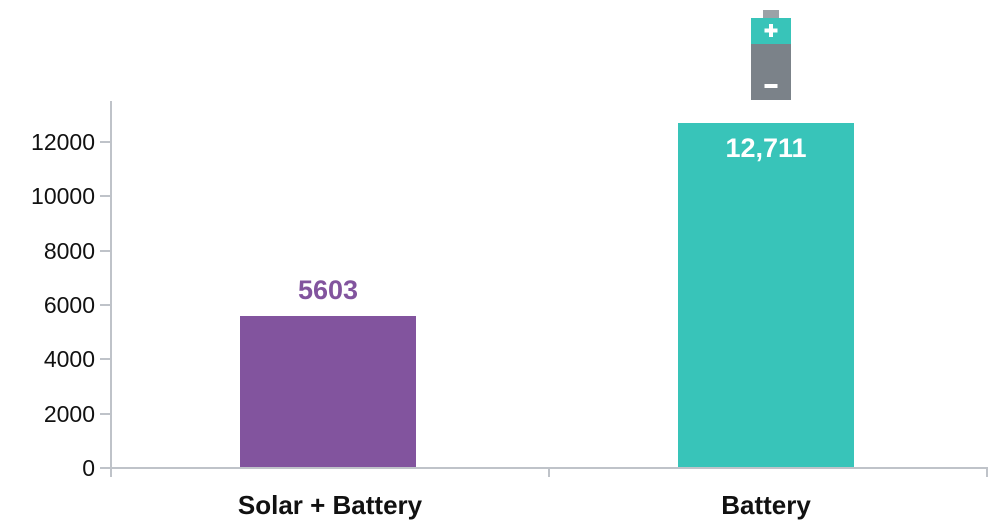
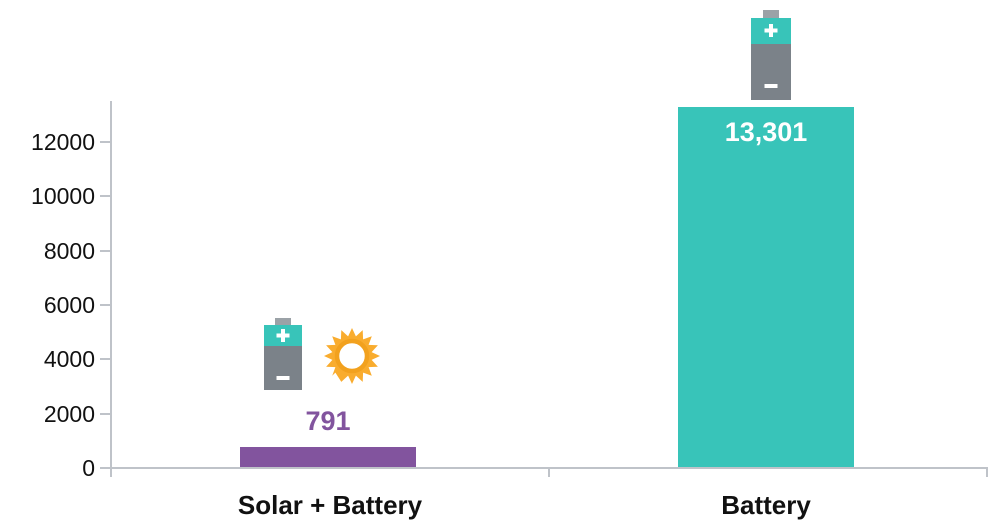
Solar + Battery: 5603 -> 791
Battery: 12,711 -> 13,301
